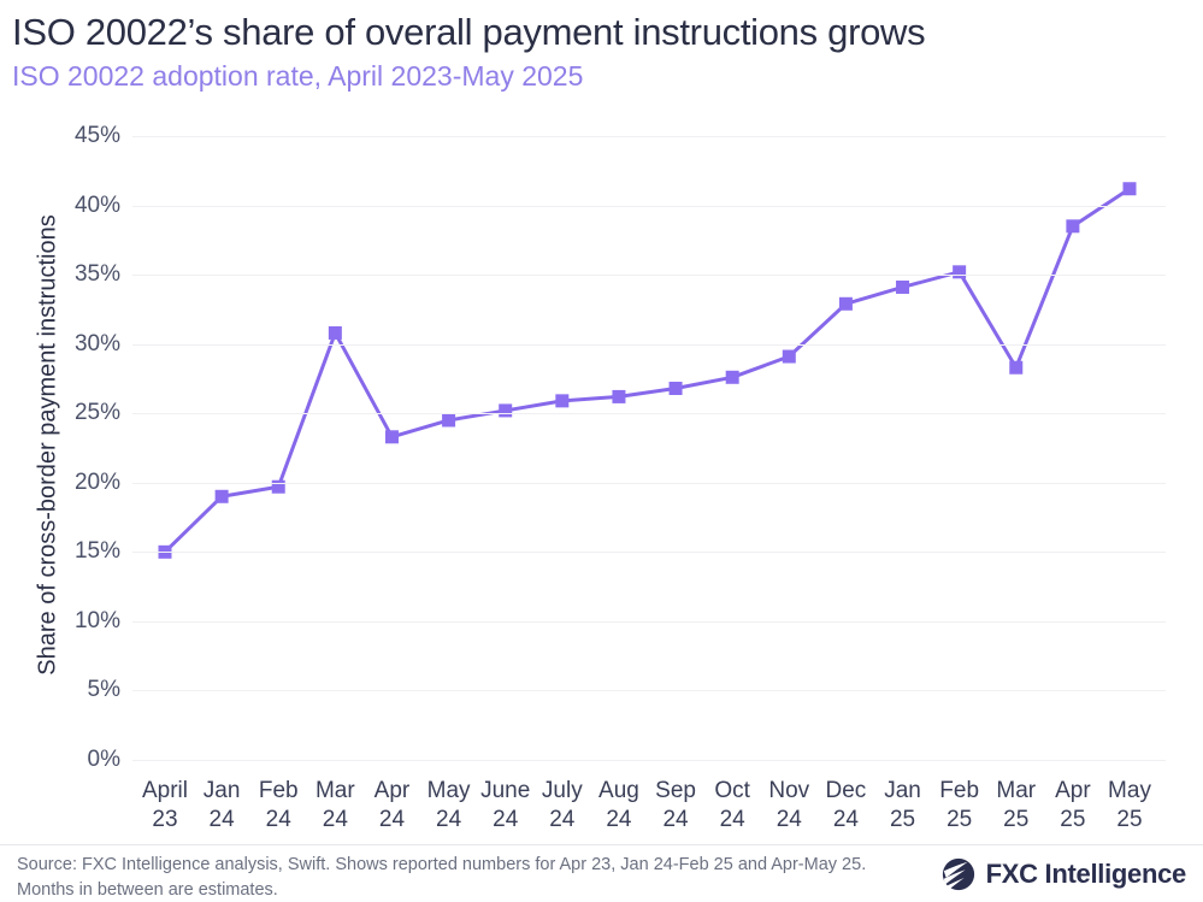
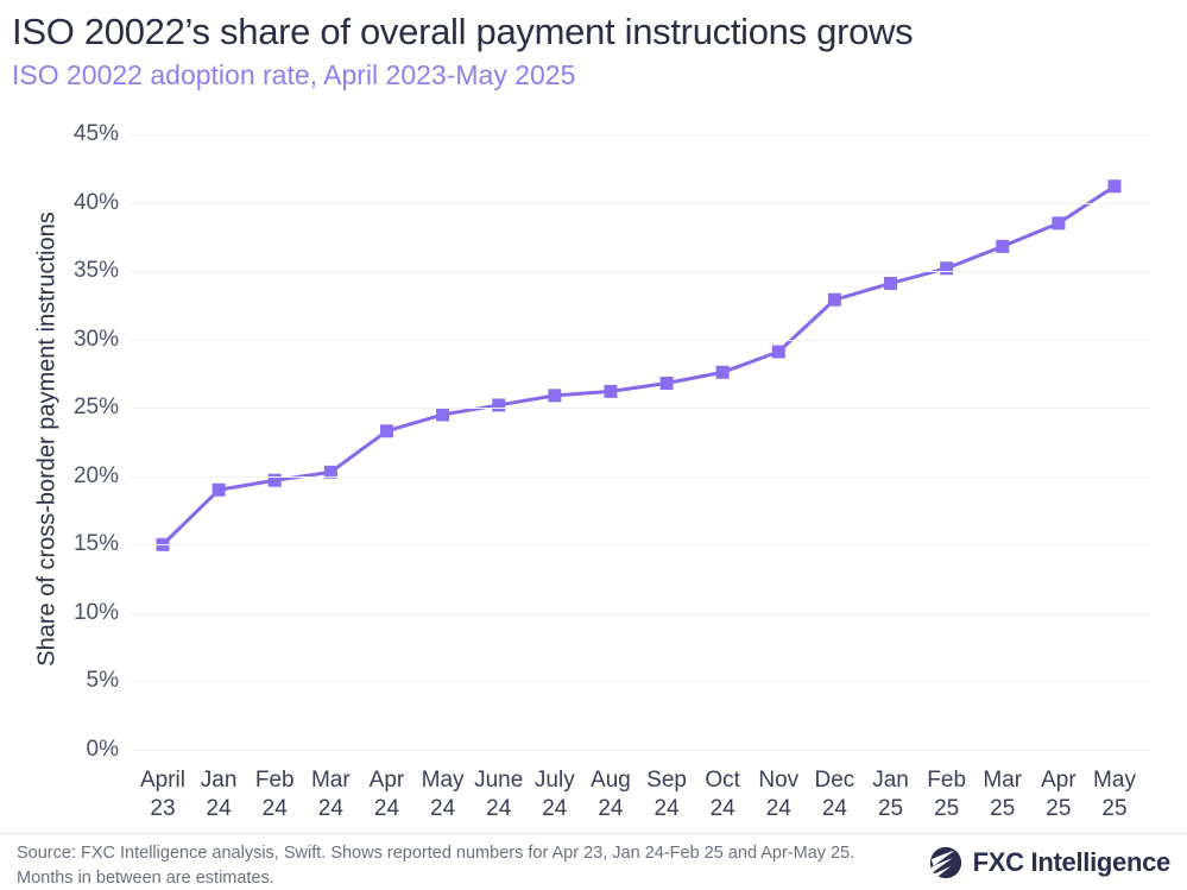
Mar 24: 30.8% -> 20.3%
Mar 25: 28.3% -> 36.8%
